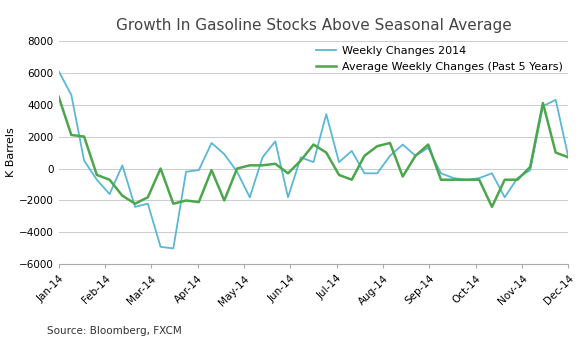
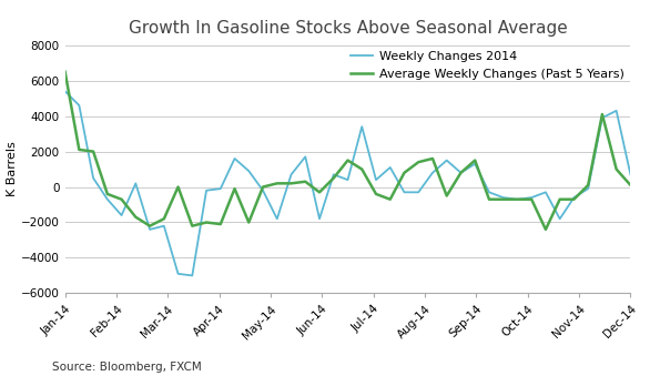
Weekly Changes 2014/Jan-14: 6100 -> 5400
Average Weekly Changes (Past 5 Years)/Jan-14: 4500 -> 6500
Average Weekly Changes (Past 5 Years)/Dec-14: 700 -> 100
